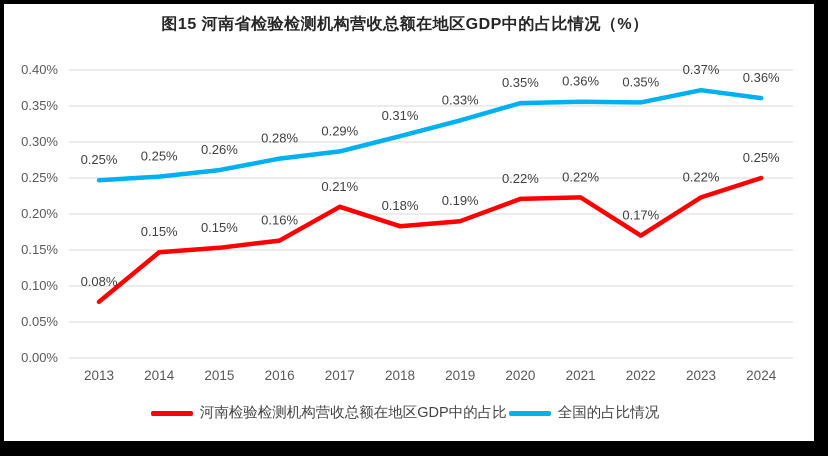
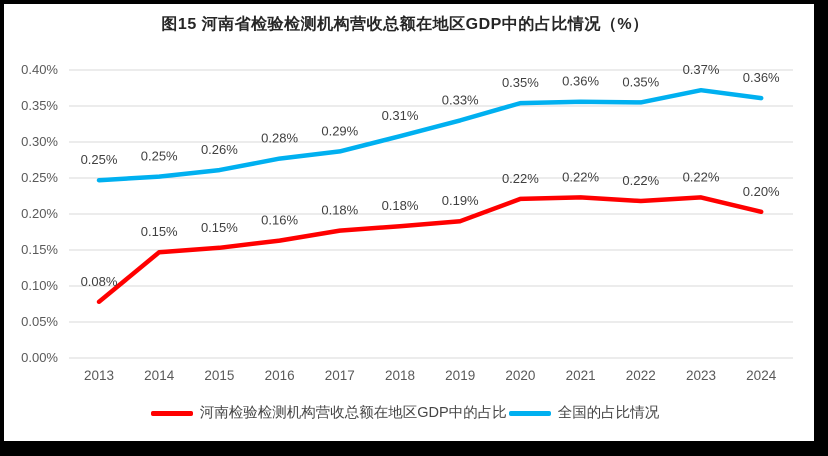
河南检验检测机构营收总额在地区GDP中的占比/2017: 0.21% -> 0.18%
河南检验检测机构营收总额在地区GDP中的占比/2022: 0.17% -> 0.22%
河南检验检测机构营收总额在地区GDP中的占比/2024: 0.25% -> 0.20%
